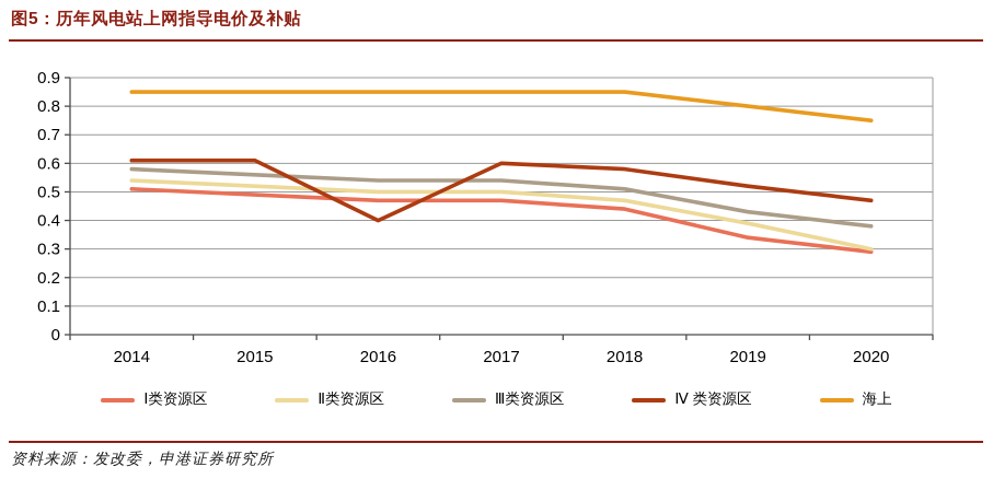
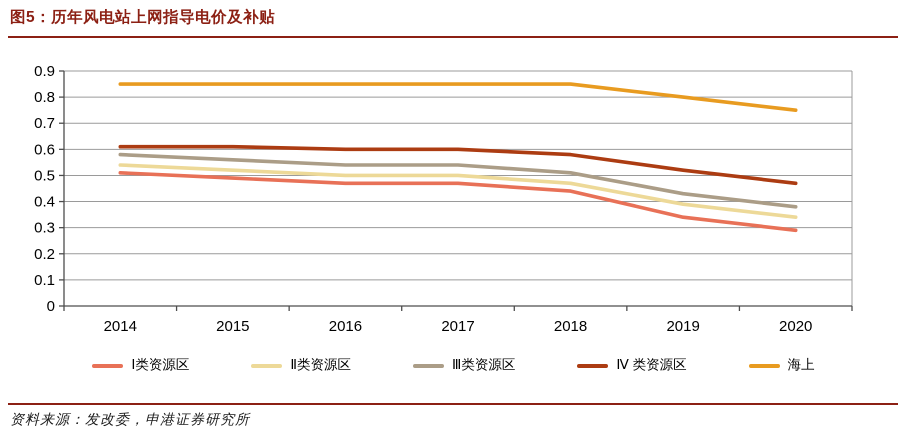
Ⅳ 类资源区/2016: 0.40 -> 0.60
Ⅱ类资源区/2020: 0.30 -> 0.34
